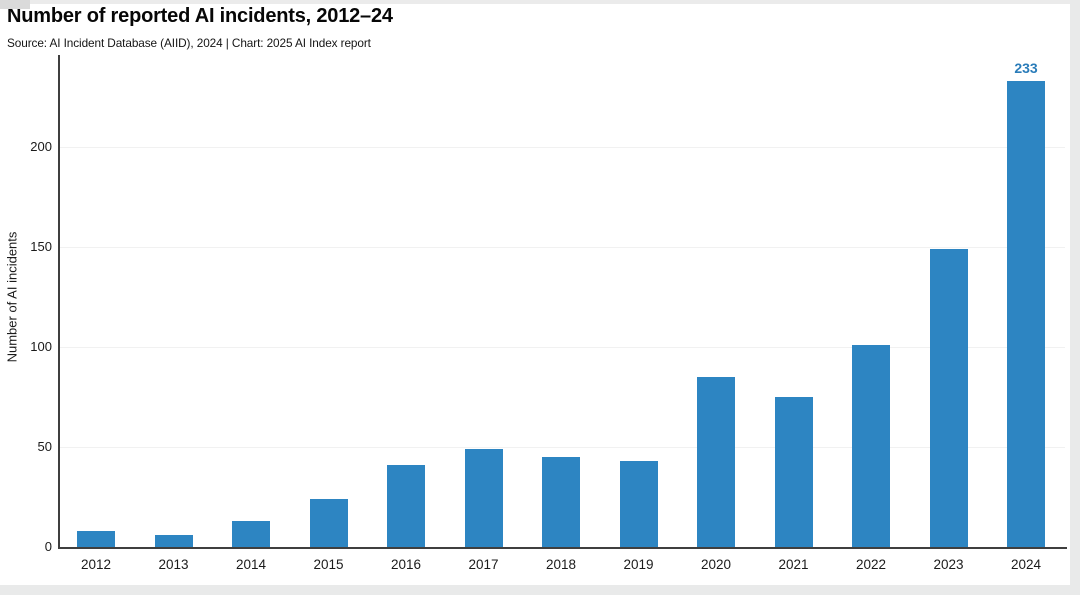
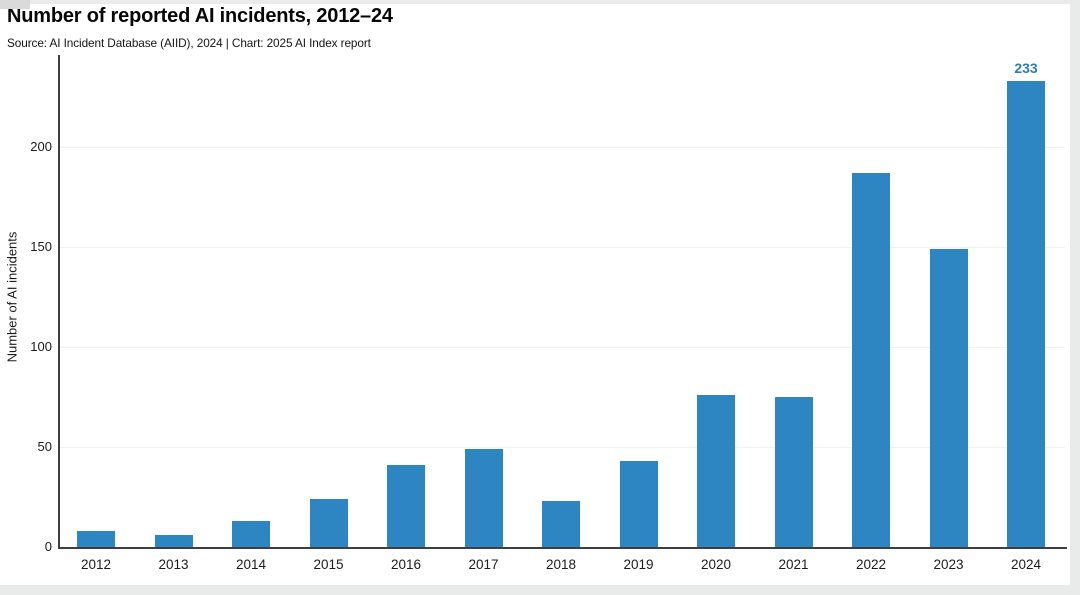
2018: 45 -> 23
2020: 85 -> 76
2022: 101 -> 187
